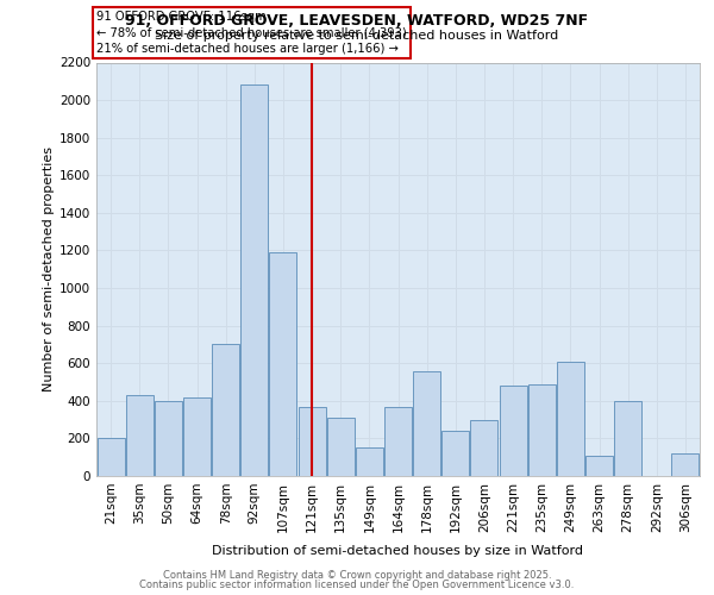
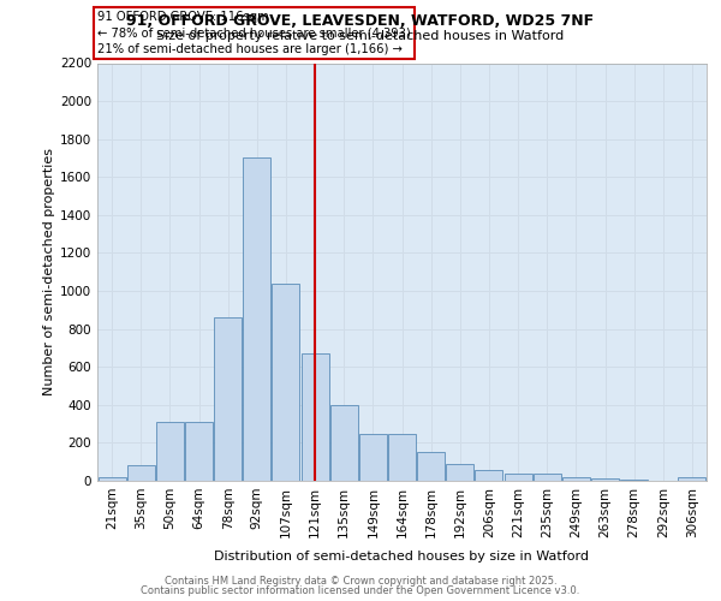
21sqm: 200 -> 20
35sqm: 430 -> 80
50sqm: 400 -> 310
64sqm: 420 -> 310
78sqm: 700 -> 860
92sqm: 2080 -> 1700
107sqm: 1190 -> 1040
121sqm: 370 -> 670
135sqm: 310 -> 400
149sqm: 150 -> 240
164sqm: 370 -> 240
178sqm: 560 -> 150
192sqm: 240 -> 90
206sqm: 300 -> 60
221sqm: 480 -> 40
235sqm: 490 -> 40
249sqm: 610 -> 20
263sqm: 110 -> 20
278sqm: 400 -> 0
306sqm: 120 -> 20
